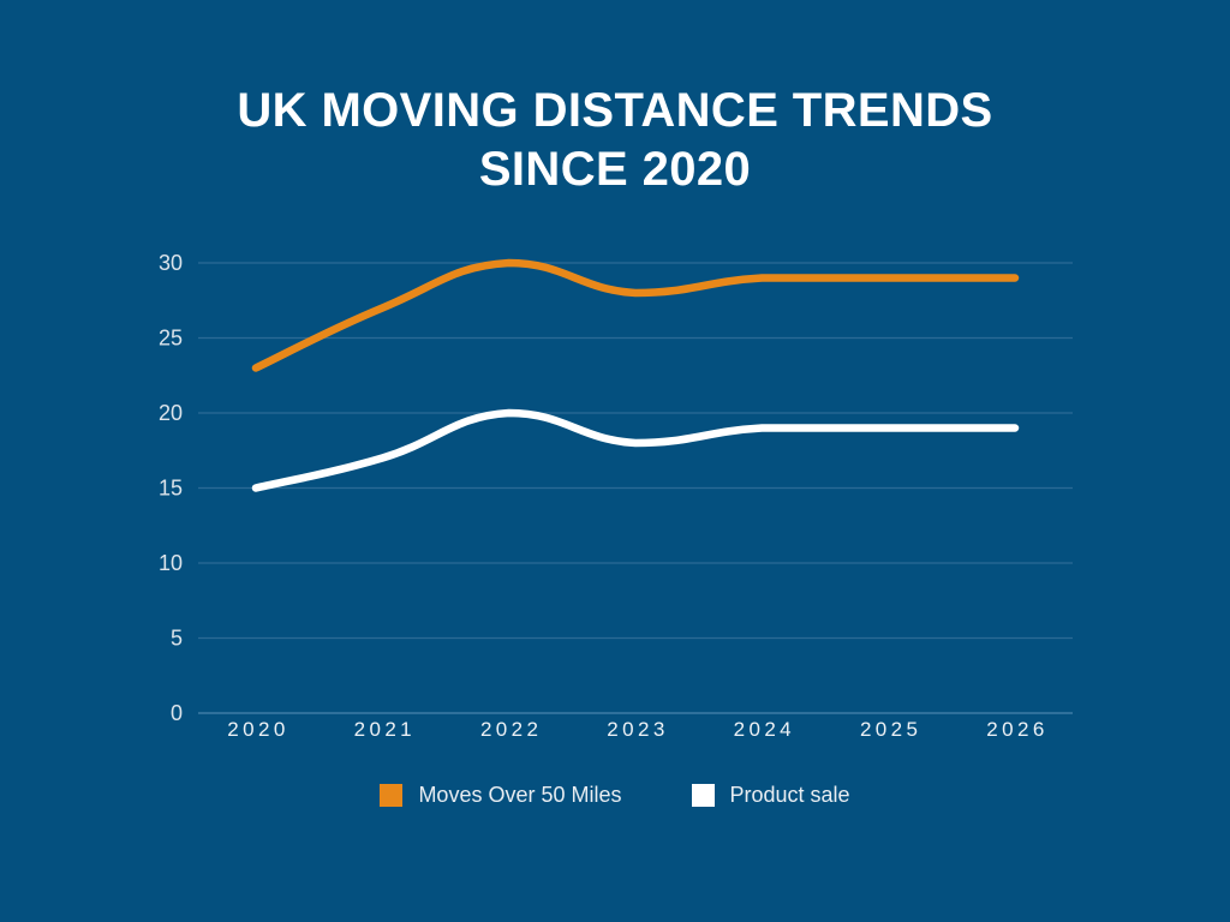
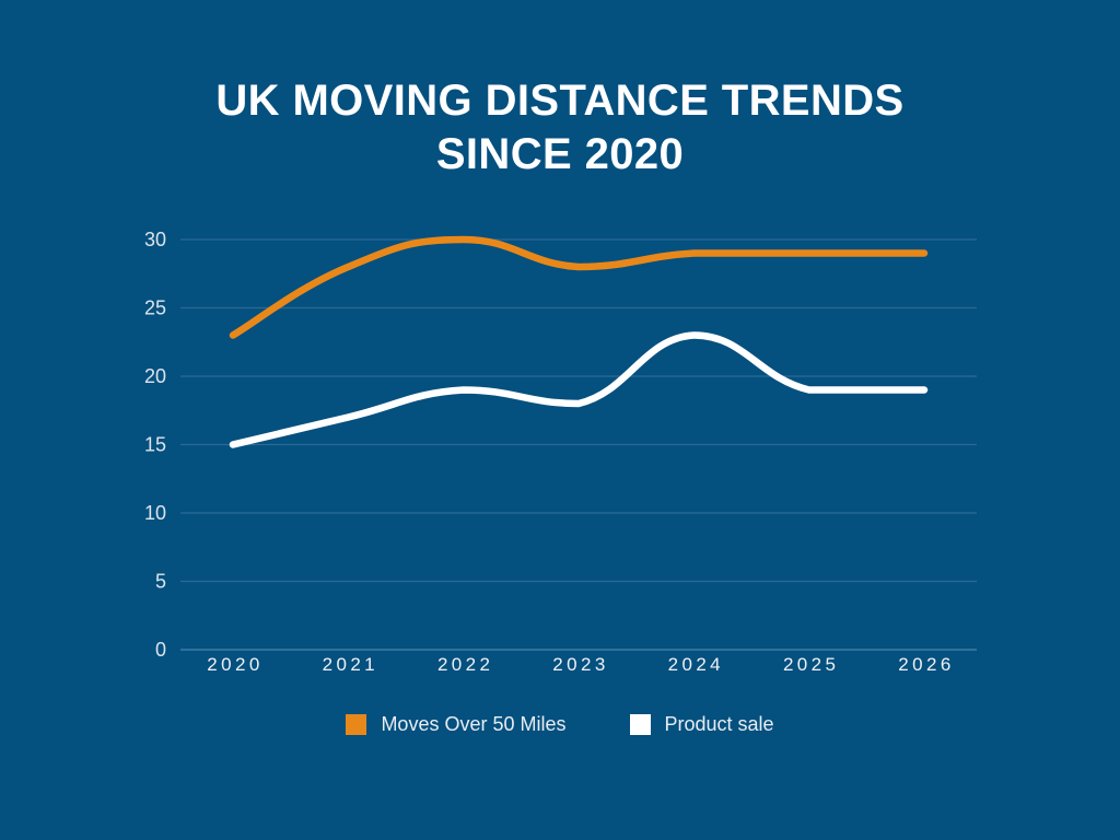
Moves Over 50 Miles/2021: 27 -> 28
Product sale/2022: 20 -> 19
Product sale/2024: 19 -> 23
